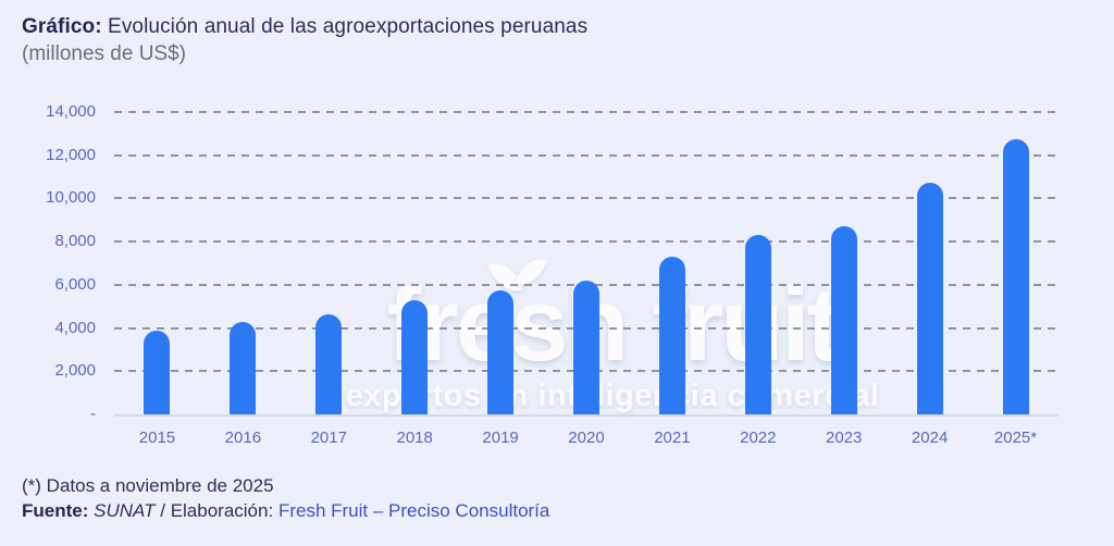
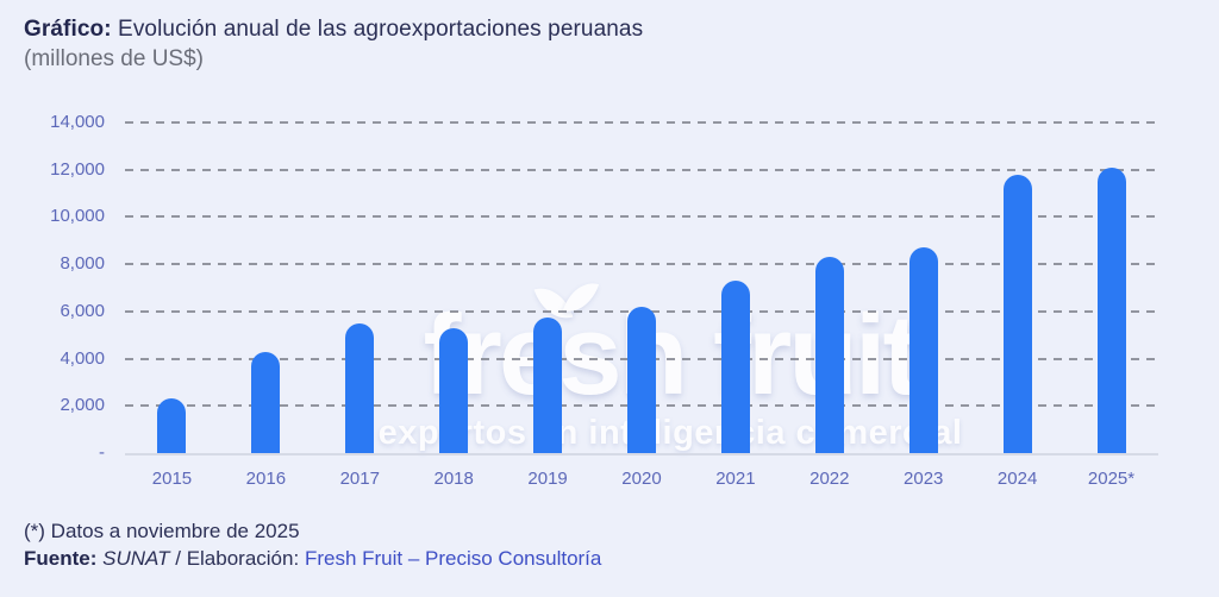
2015: 3900 -> 2300
2017: 4600 -> 5500
2024: 10800 -> 11800
2025*: 12800 -> 12100
